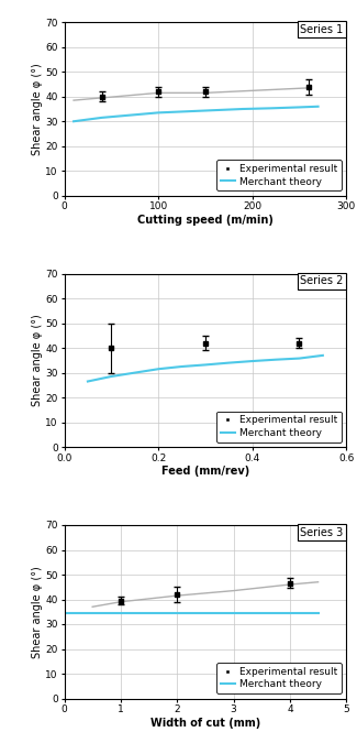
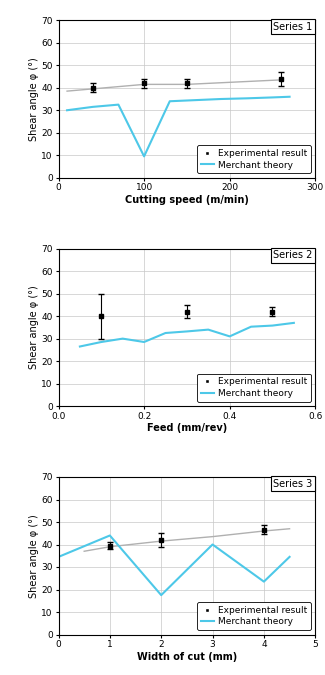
Merchant theory/100: 33.5 -> 9.5
Merchant theory/0.2: 31.5 -> 28.5
Merchant theory/0.4: 34.7 -> 31.0
Merchant theory/1: 34.5 -> 44.0
Merchant theory/2: 34.5 -> 17.5
Merchant theory/3: 34.5 -> 40.0
Merchant theory/4: 34.5 -> 23.5
